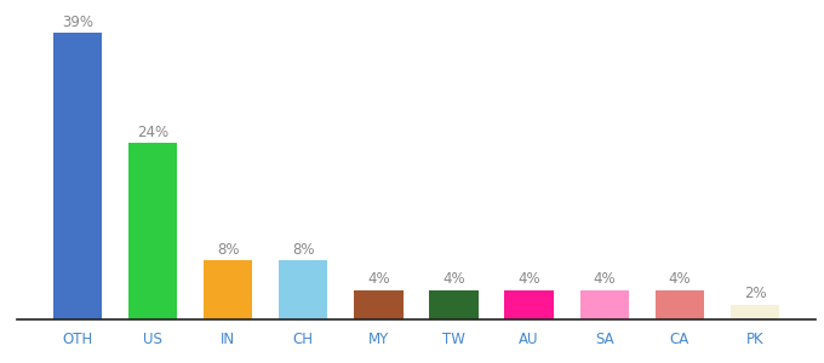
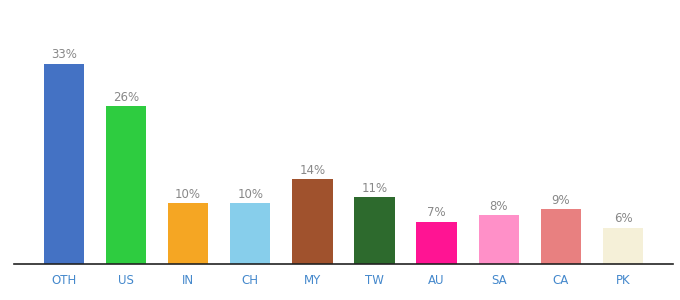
OTH: 39% -> 33%
US: 24% -> 26%
IN: 8% -> 10%
CH: 8% -> 10%
MY: 4% -> 14%
TW: 4% -> 11%
AU: 4% -> 7%
SA: 4% -> 8%
CA: 4% -> 9%
PK: 2% -> 6%
